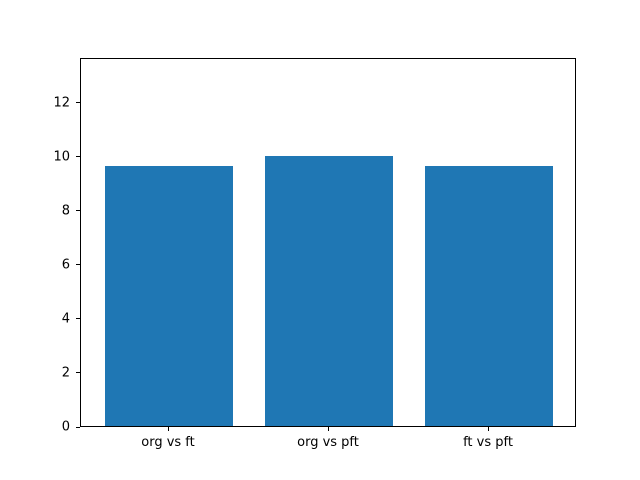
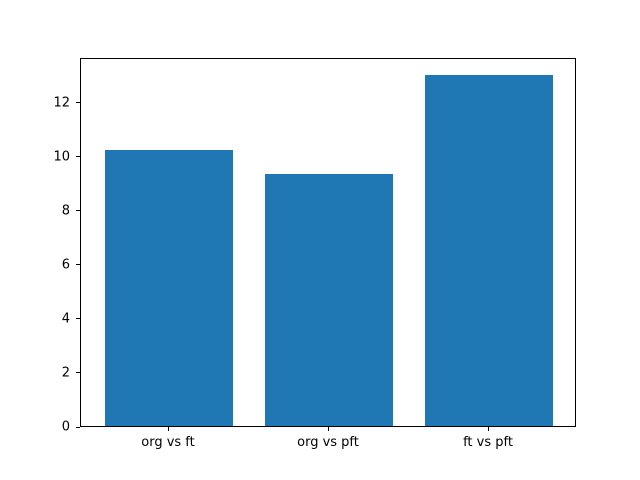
org vs ft: 9.6 -> 10.2
org vs pft: 10.0 -> 9.3
ft vs pft: 9.6 -> 13.0
